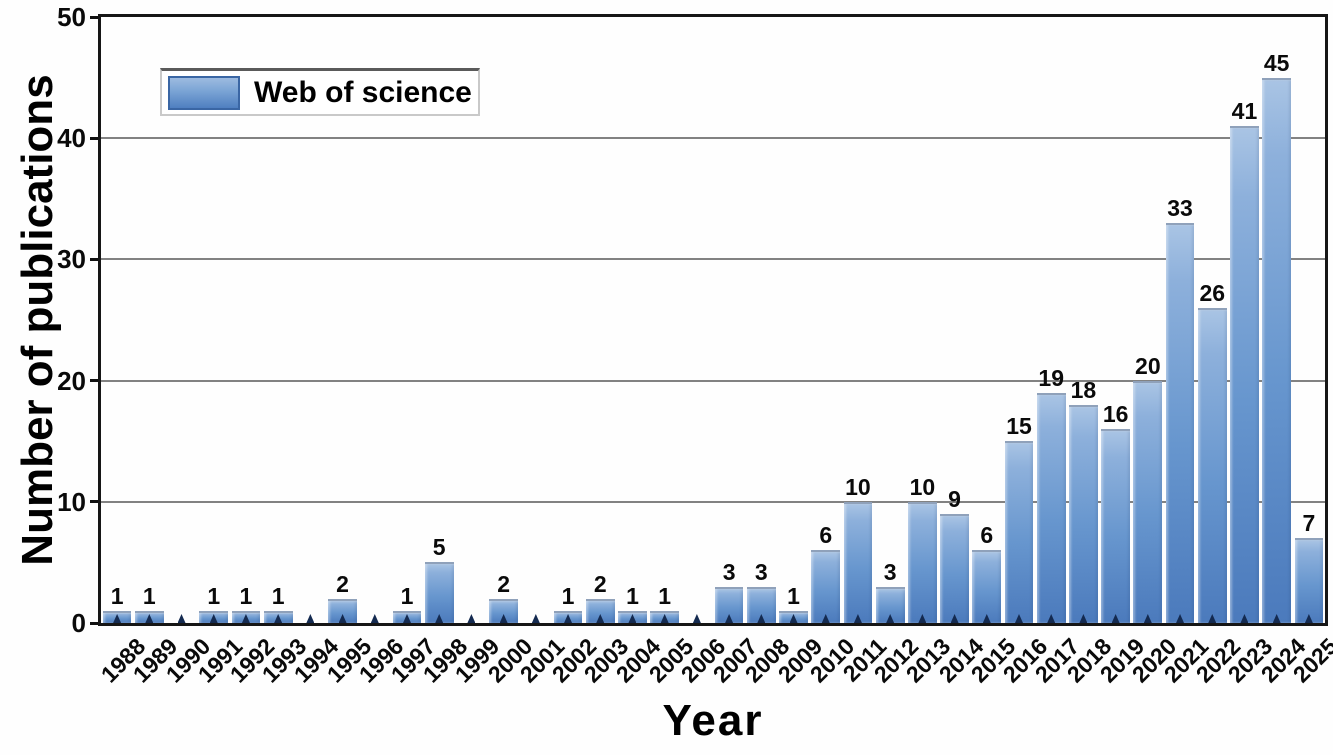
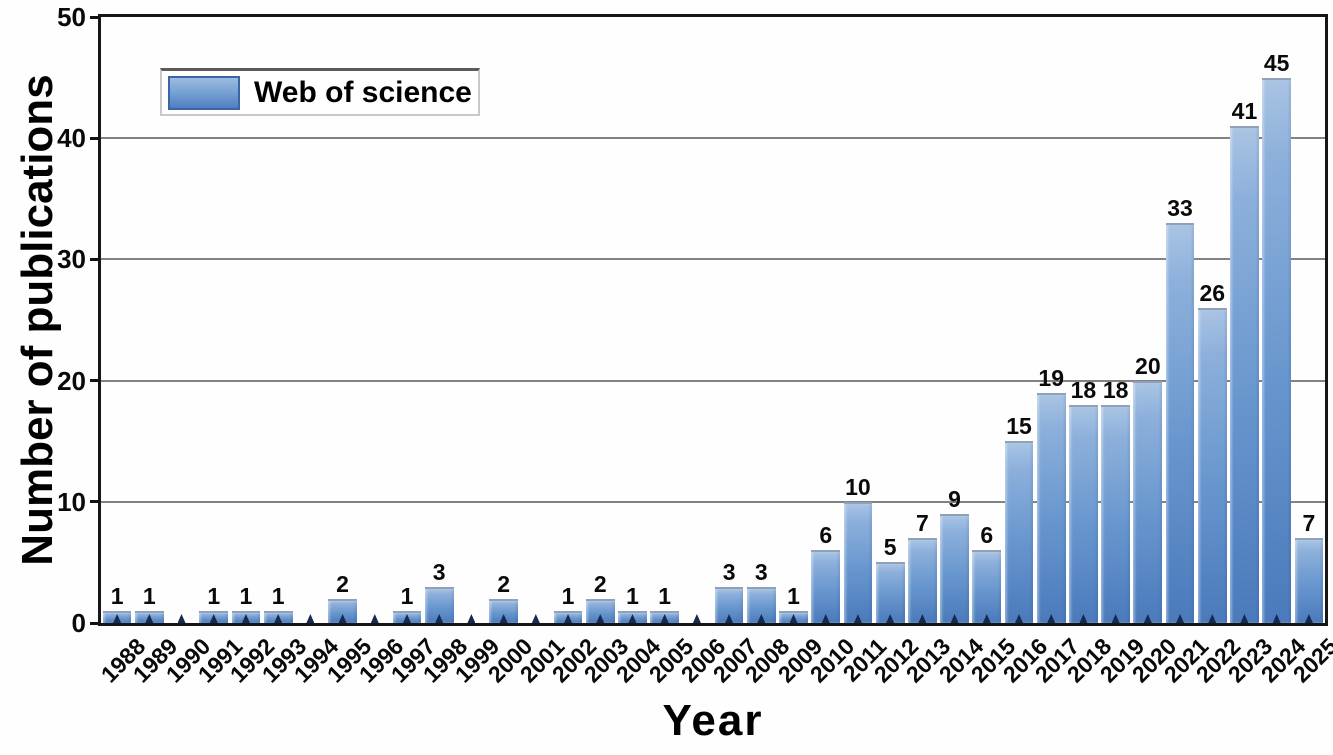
1998: 5 -> 3
2012: 3 -> 5
2013: 10 -> 7
2019: 16 -> 18
